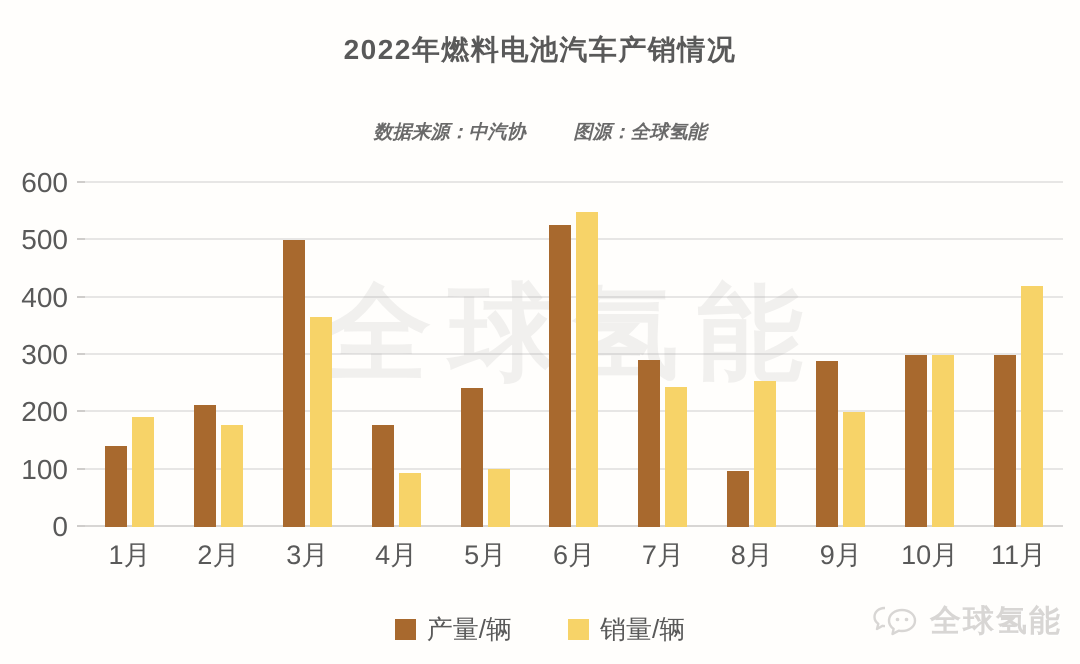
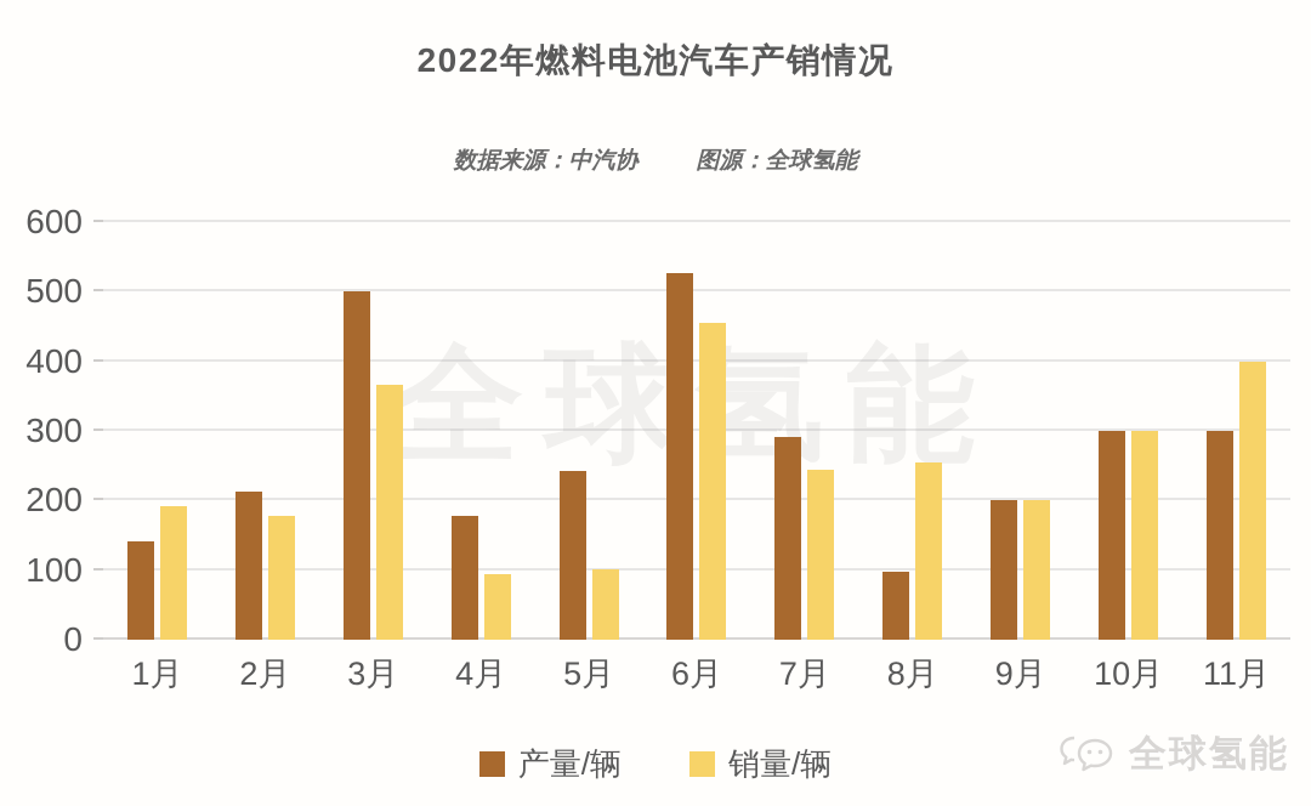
销量/辆/6月: 550 -> 460
产量/辆/9月: 290 -> 200
销量/辆/11月: 420 -> 400
